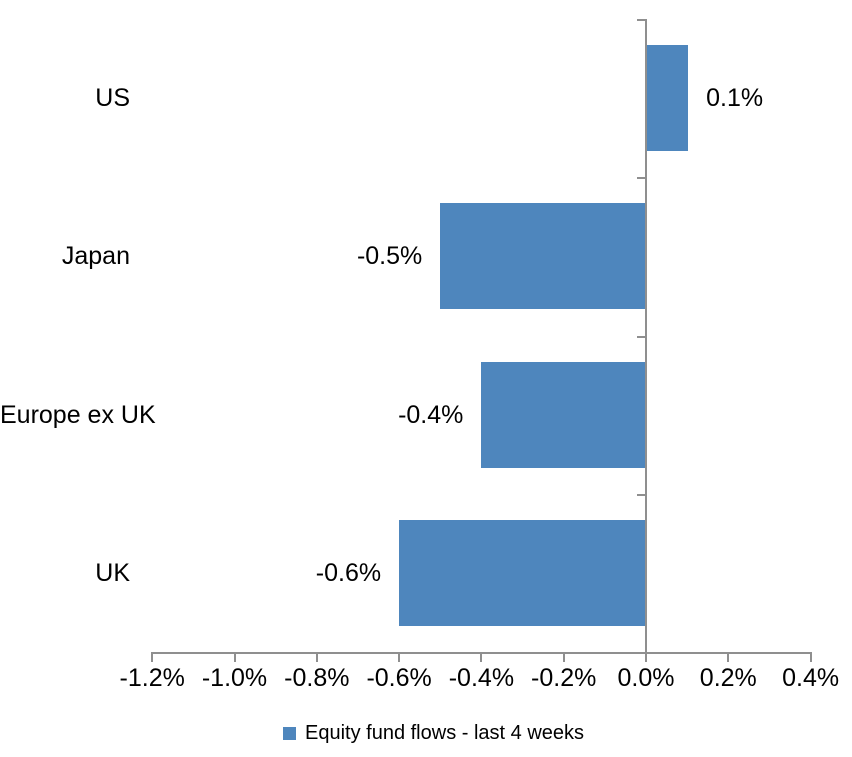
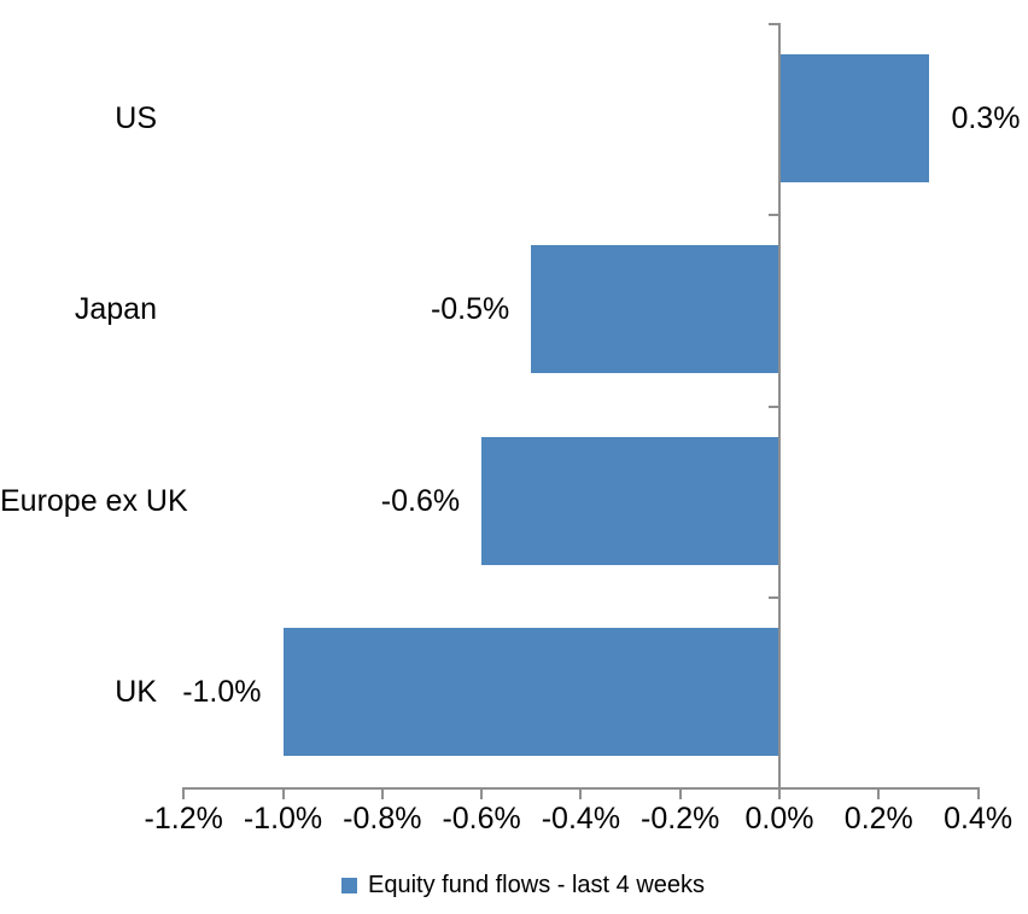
US: 0.1% -> 0.3%
Europe ex UK: -0.4% -> -0.6%
UK: -0.6% -> -1.0%
